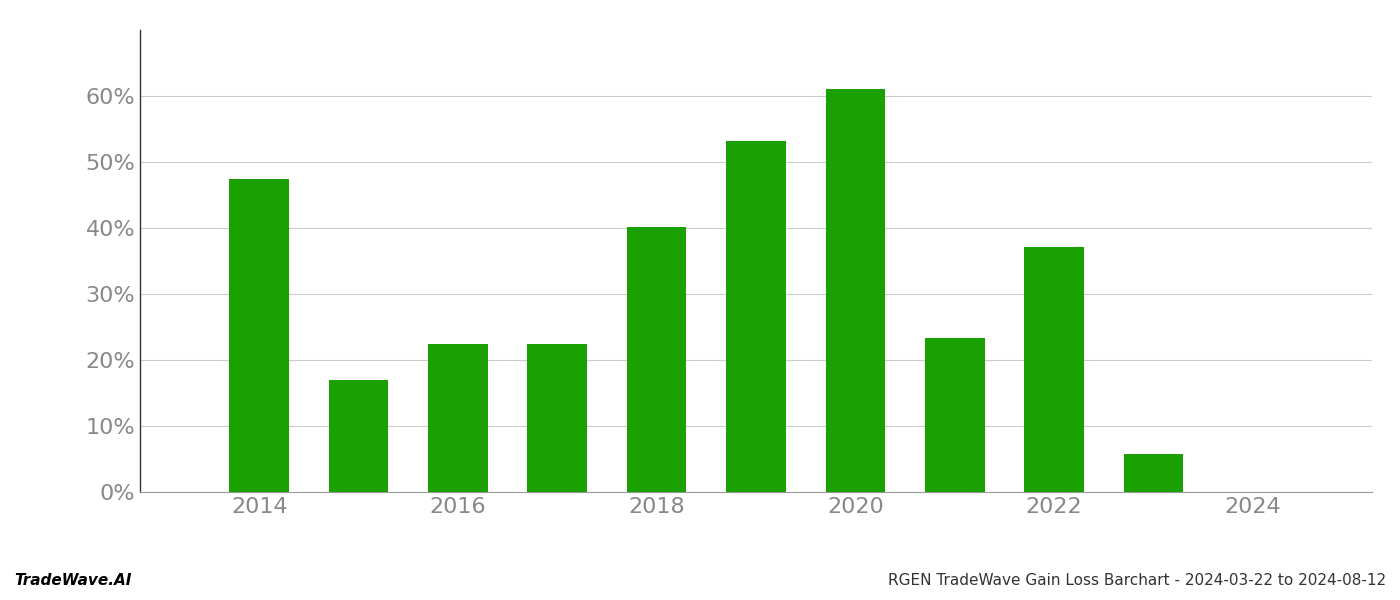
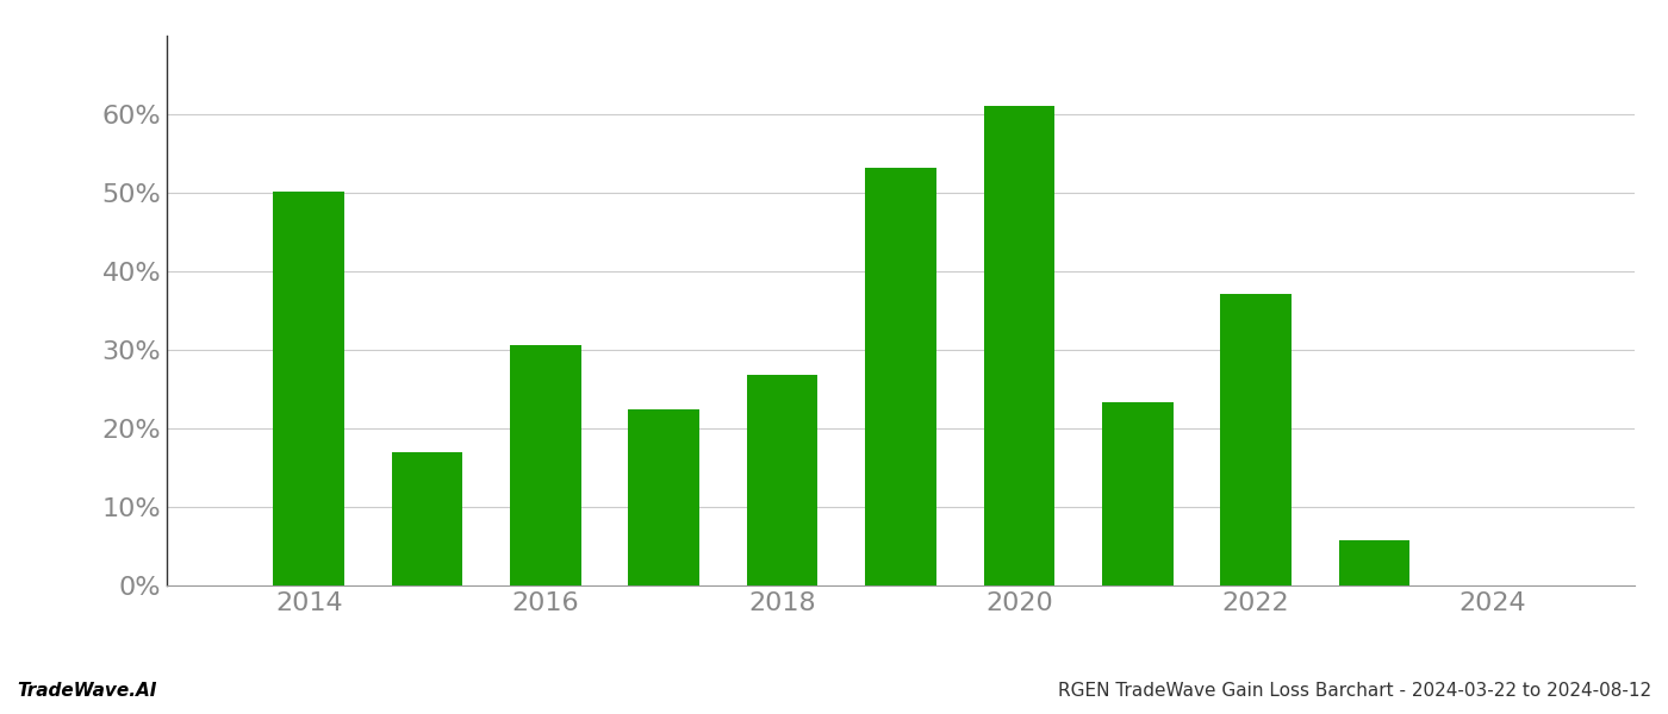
2014: 47.4% -> 50.2%
2016: 22.4% -> 30.6%
2018: 40.1% -> 26.8%
